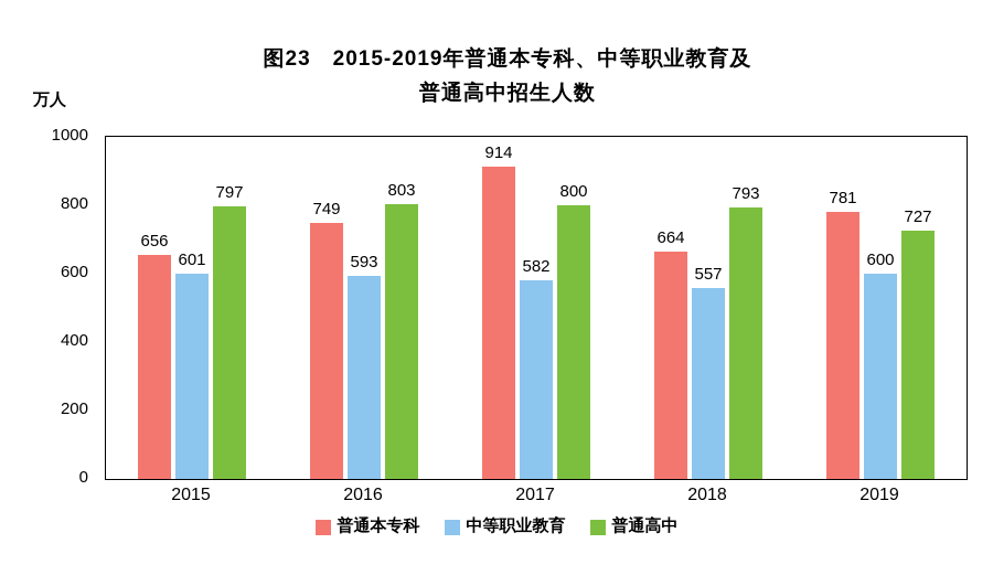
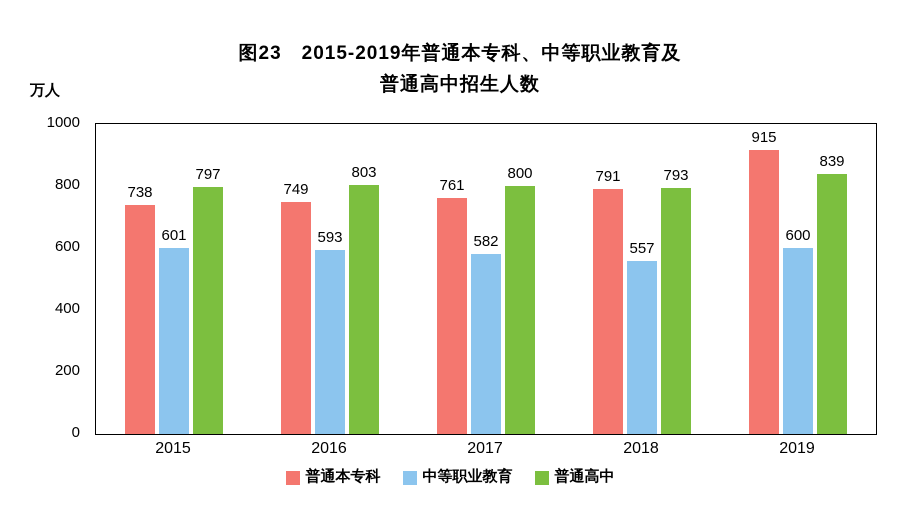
普通本专科/2015: 656 -> 738
普通本专科/2017: 914 -> 761
普通本专科/2018: 664 -> 791
普通本专科/2019: 781 -> 915
普通高中/2019: 727 -> 839
